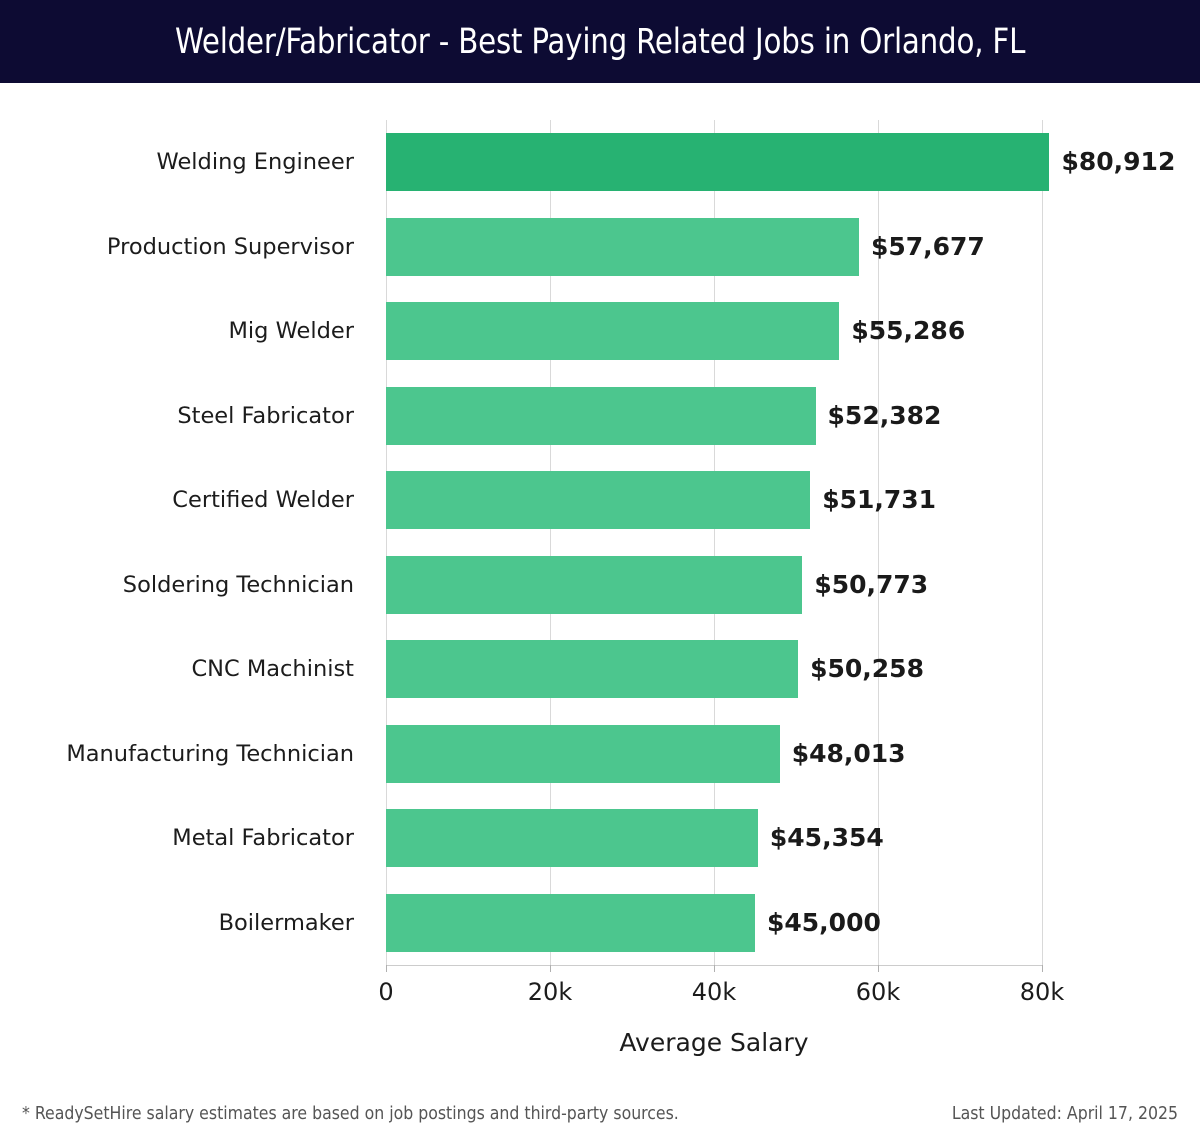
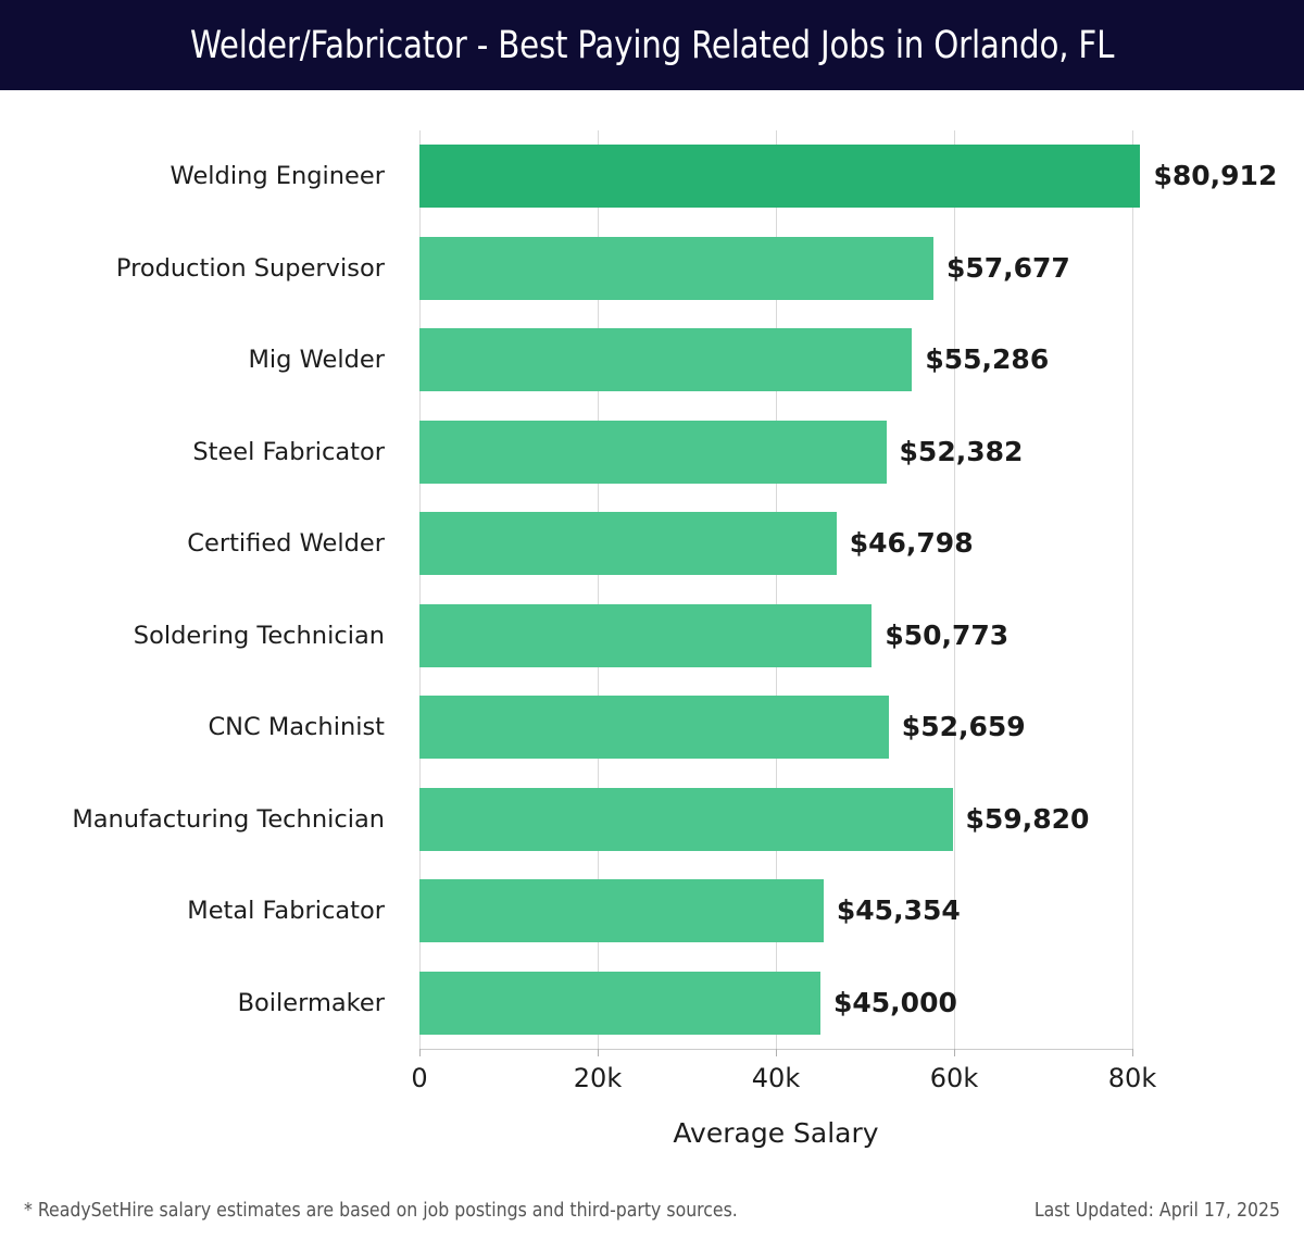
Certified Welder: $51,731 -> $46,798
CNC Machinist: $50,258 -> $52,659
Manufacturing Technician: $48,013 -> $59,820
